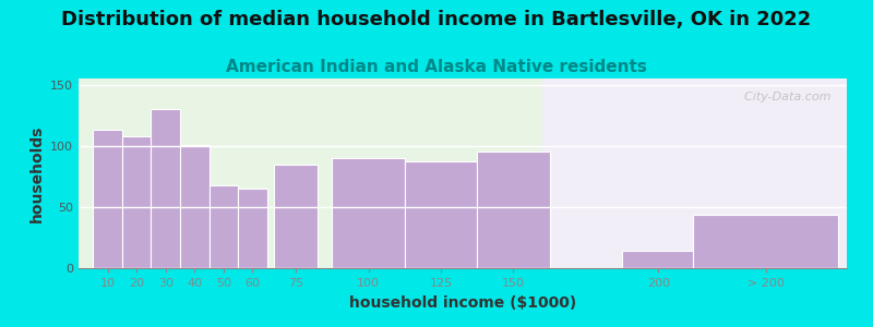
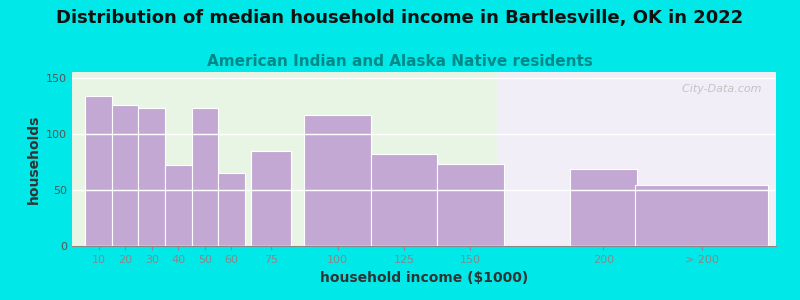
10: 113 -> 134
20: 108 -> 126
30: 130 -> 123
40: 101 -> 72
50: 68 -> 123
100: 90 -> 117
125: 87 -> 82
150: 95 -> 73
200: 14 -> 69
> 200: 44 -> 54
